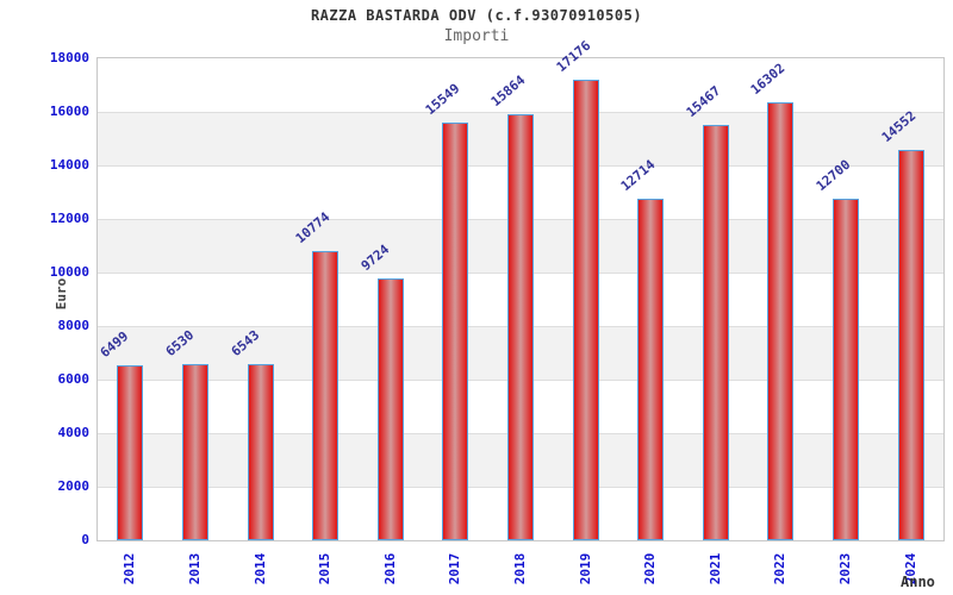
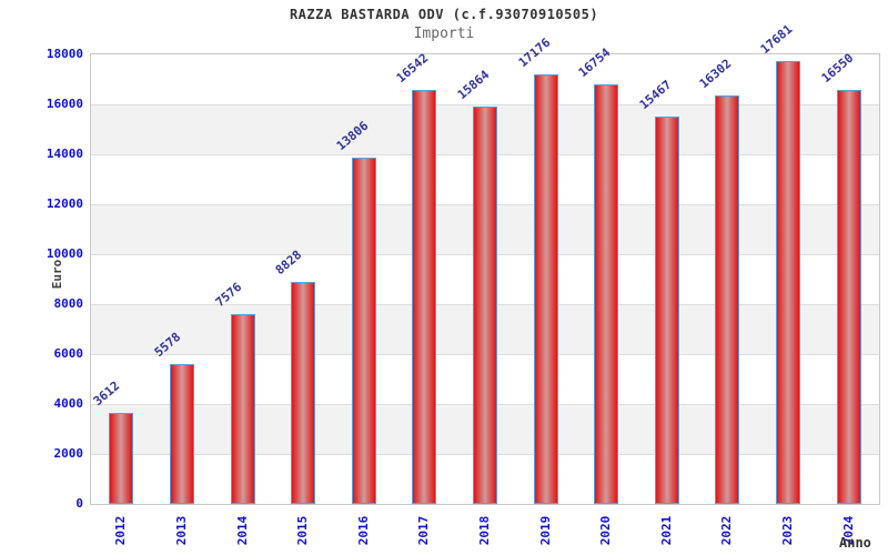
2012: 6499 -> 3612
2013: 6530 -> 5578
2014: 6543 -> 7576
2015: 10774 -> 8828
2016: 9724 -> 13806
2017: 15549 -> 16542
2020: 12714 -> 16754
2023: 12700 -> 17681
2024: 14552 -> 16550
